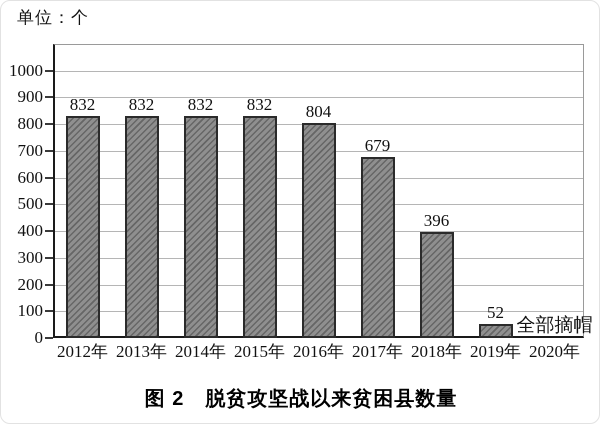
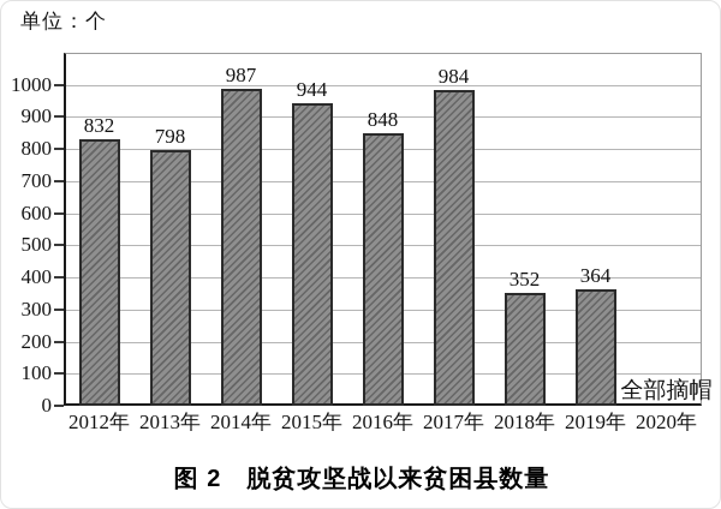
2013年: 832 -> 798
2014年: 832 -> 987
2015年: 832 -> 944
2016年: 804 -> 848
2017年: 679 -> 984
2018年: 396 -> 352
2019年: 52 -> 364
